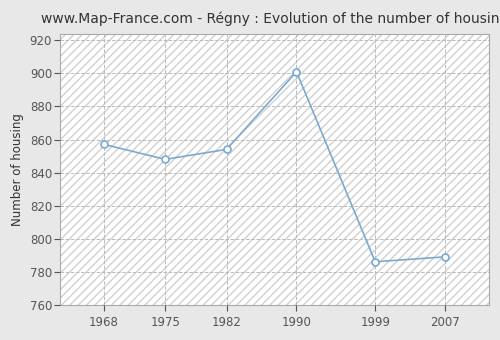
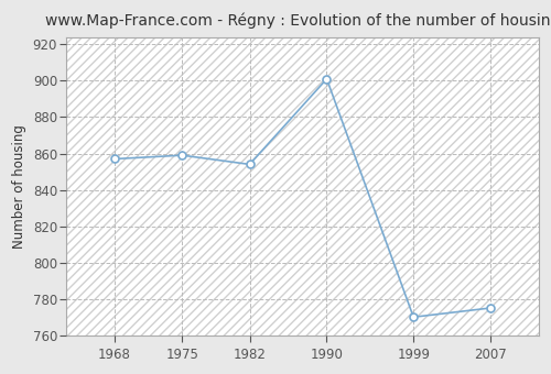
1975: 848 -> 859
1999: 786 -> 770
2007: 789 -> 775
